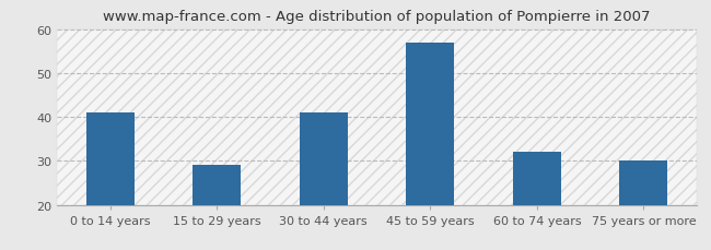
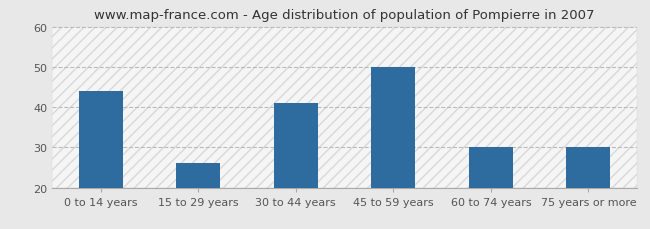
0 to 14 years: 41 -> 44
15 to 29 years: 29 -> 26
45 to 59 years: 57 -> 50
60 to 74 years: 32 -> 30
